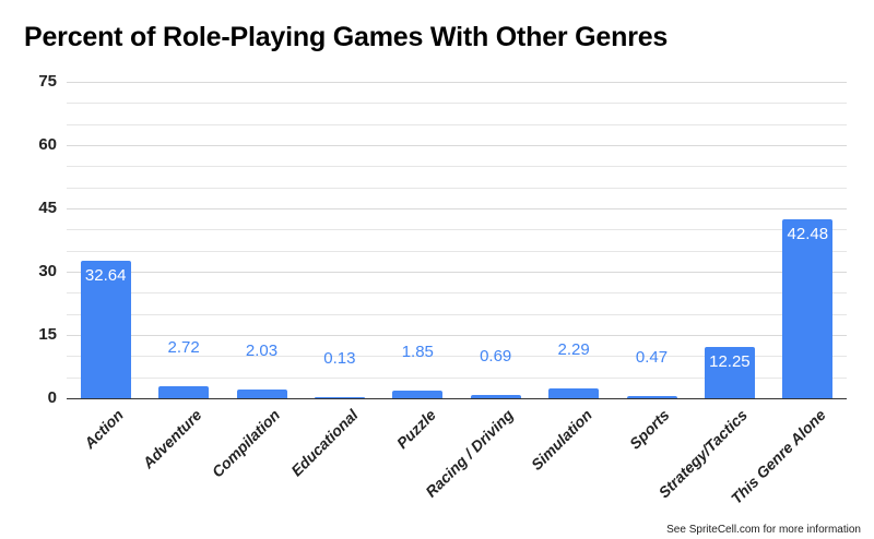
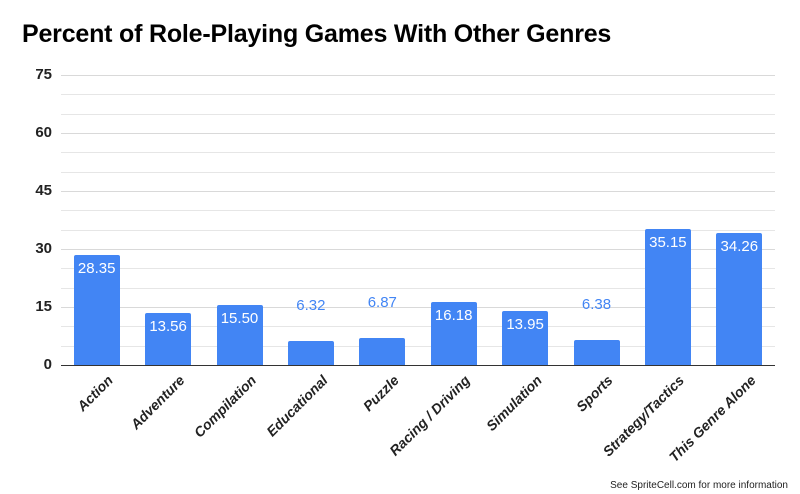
Action: 32.64 -> 28.35
Adventure: 2.72 -> 13.56
Compilation: 2.03 -> 15.50
Educational: 0.13 -> 6.32
Puzzle: 1.85 -> 6.87
Racing / Driving: 0.69 -> 16.18
Simulation: 2.29 -> 13.95
Sports: 0.47 -> 6.38
Strategy/Tactics: 12.25 -> 35.15
This Genre Alone: 42.48 -> 34.26
